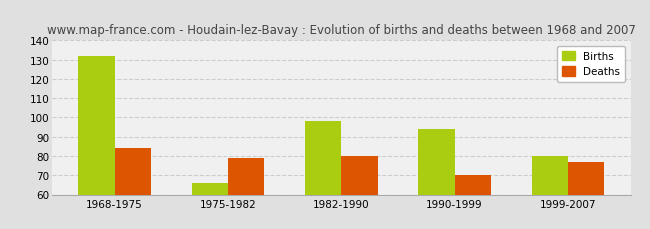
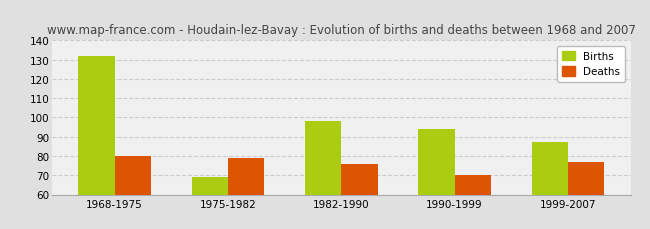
Deaths/1968-1975: 84 -> 80
Births/1975-1982: 66 -> 69
Deaths/1982-1990: 80 -> 76
Births/1999-2007: 80 -> 87
